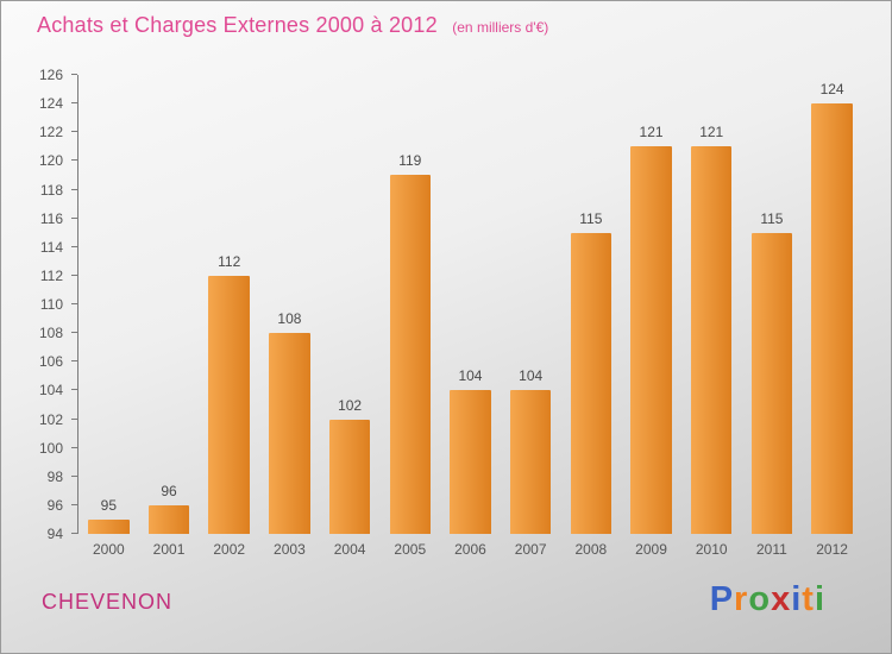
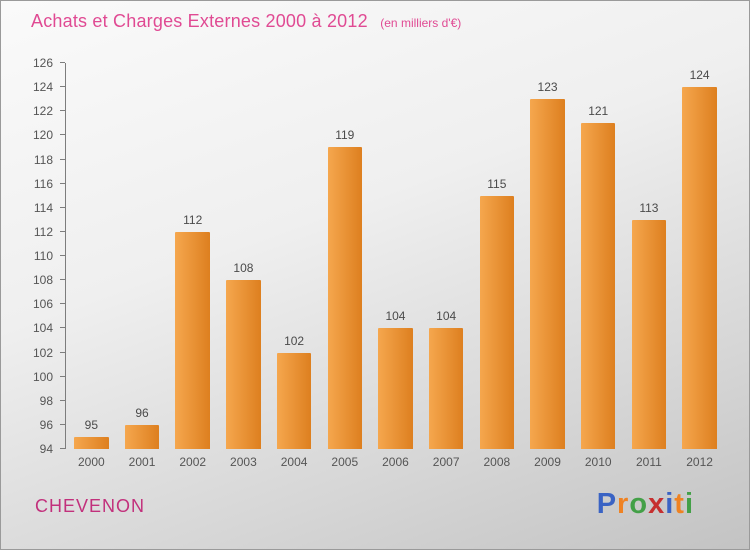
2009: 121 -> 123
2011: 115 -> 113
